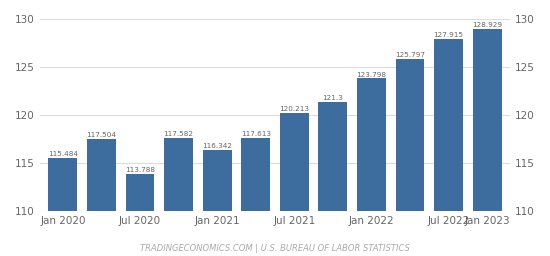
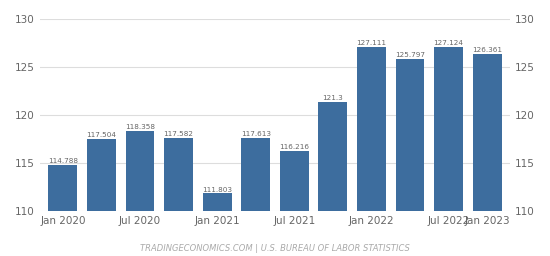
Jan 2020: 115.484 -> 114.788
Jul 2020: 113.788 -> 118.358
Jan 2021: 116.342 -> 111.803
Jul 2021: 120.213 -> 116.216
Jan 2022: 123.798 -> 127.111
Jul 2022: 127.915 -> 127.124
Jan 2023: 128.929 -> 126.361
